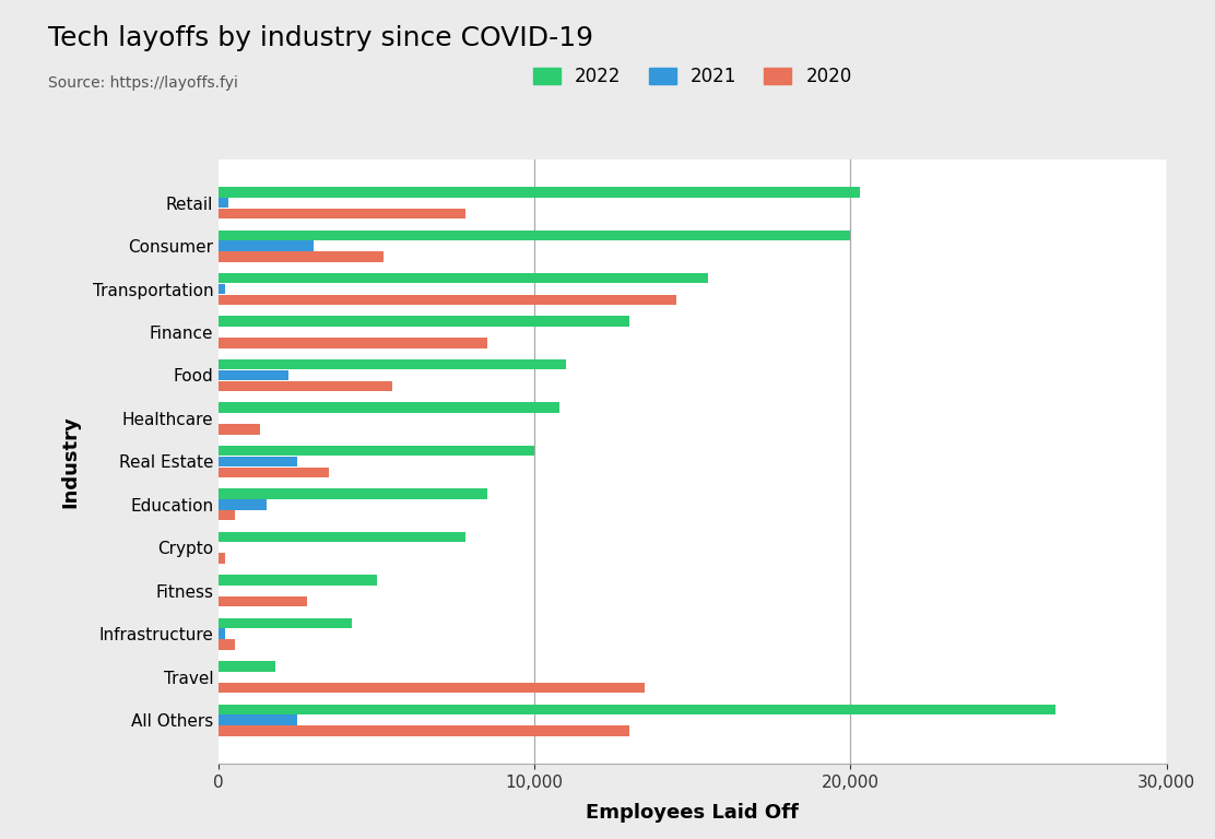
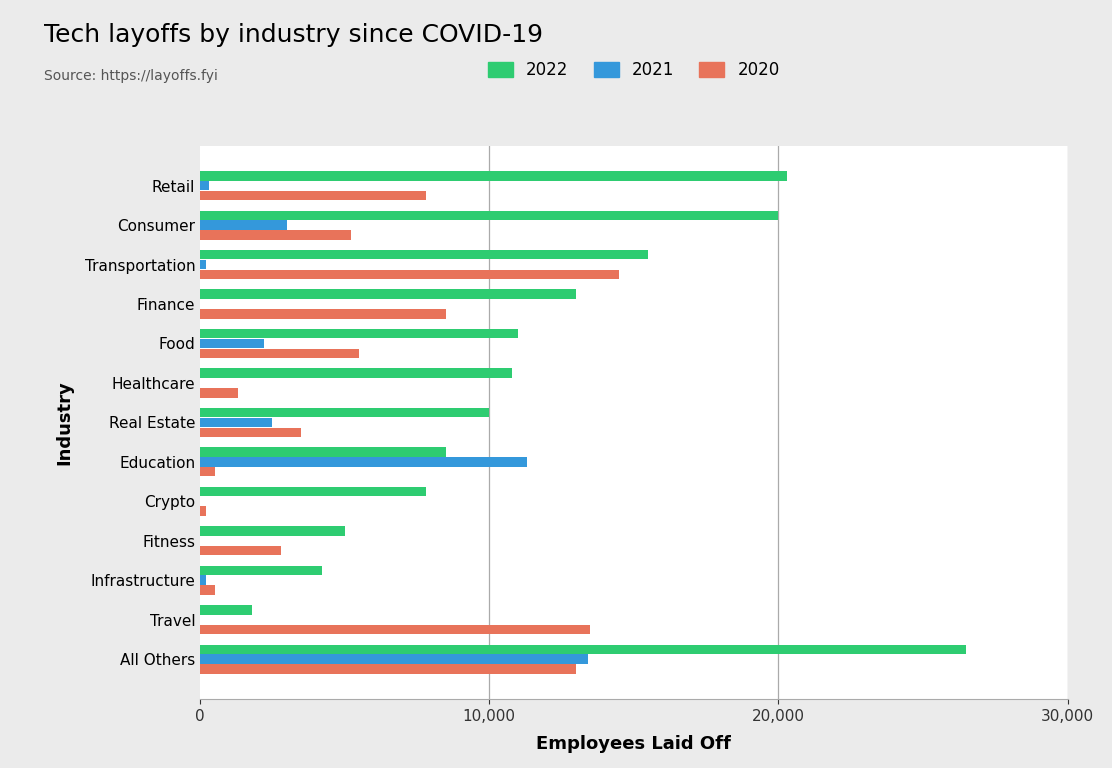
2021/Education: 1,500 -> 11,300
2021/All Others: 2,500 -> 13,400
